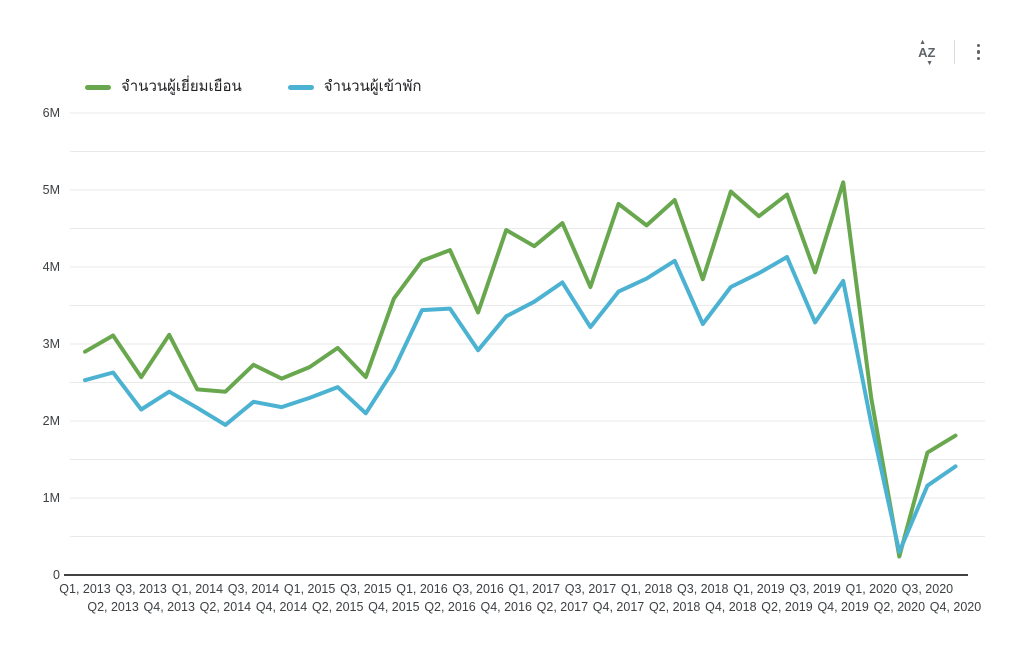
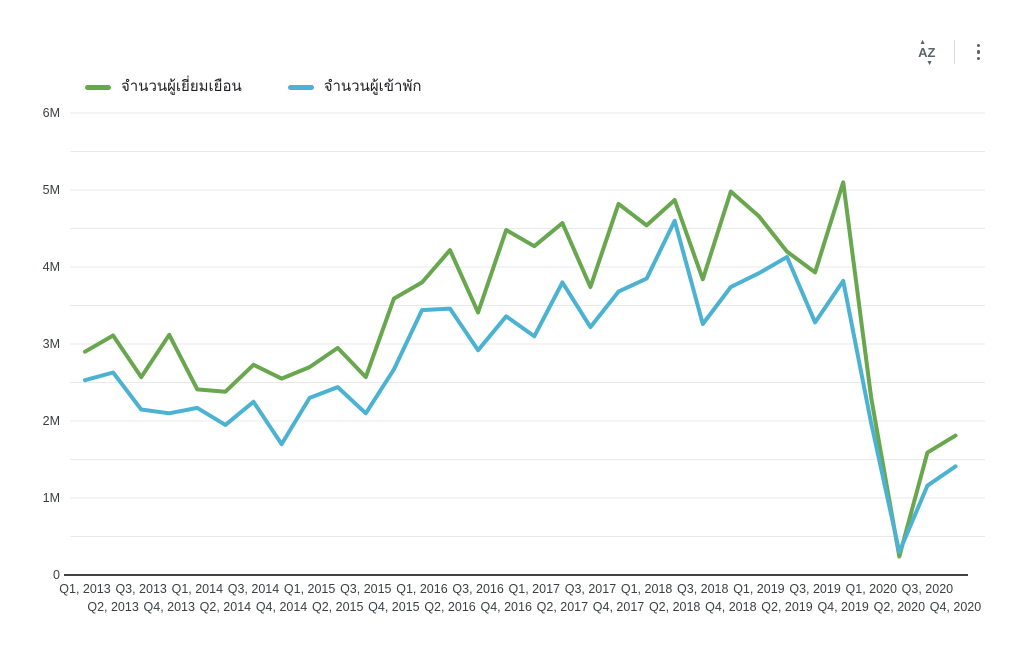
จำนวนผู้เข้าพัก/Q4, 2013: 2.4M -> 2.1M
จำนวนผู้เข้าพัก/Q4, 2014: 2.2M -> 1.7M
จำนวนผู้เยี่ยมเยือน/Q1, 2016: 4.1M -> 3.8M
จำนวนผู้เข้าพัก/Q1, 2017: 3.5M -> 3.1M
จำนวนผู้เข้าพัก/Q2, 2018: 4.1M -> 4.6M
จำนวนผู้เยี่ยมเยือน/Q2, 2019: 4.9M -> 4.2M
